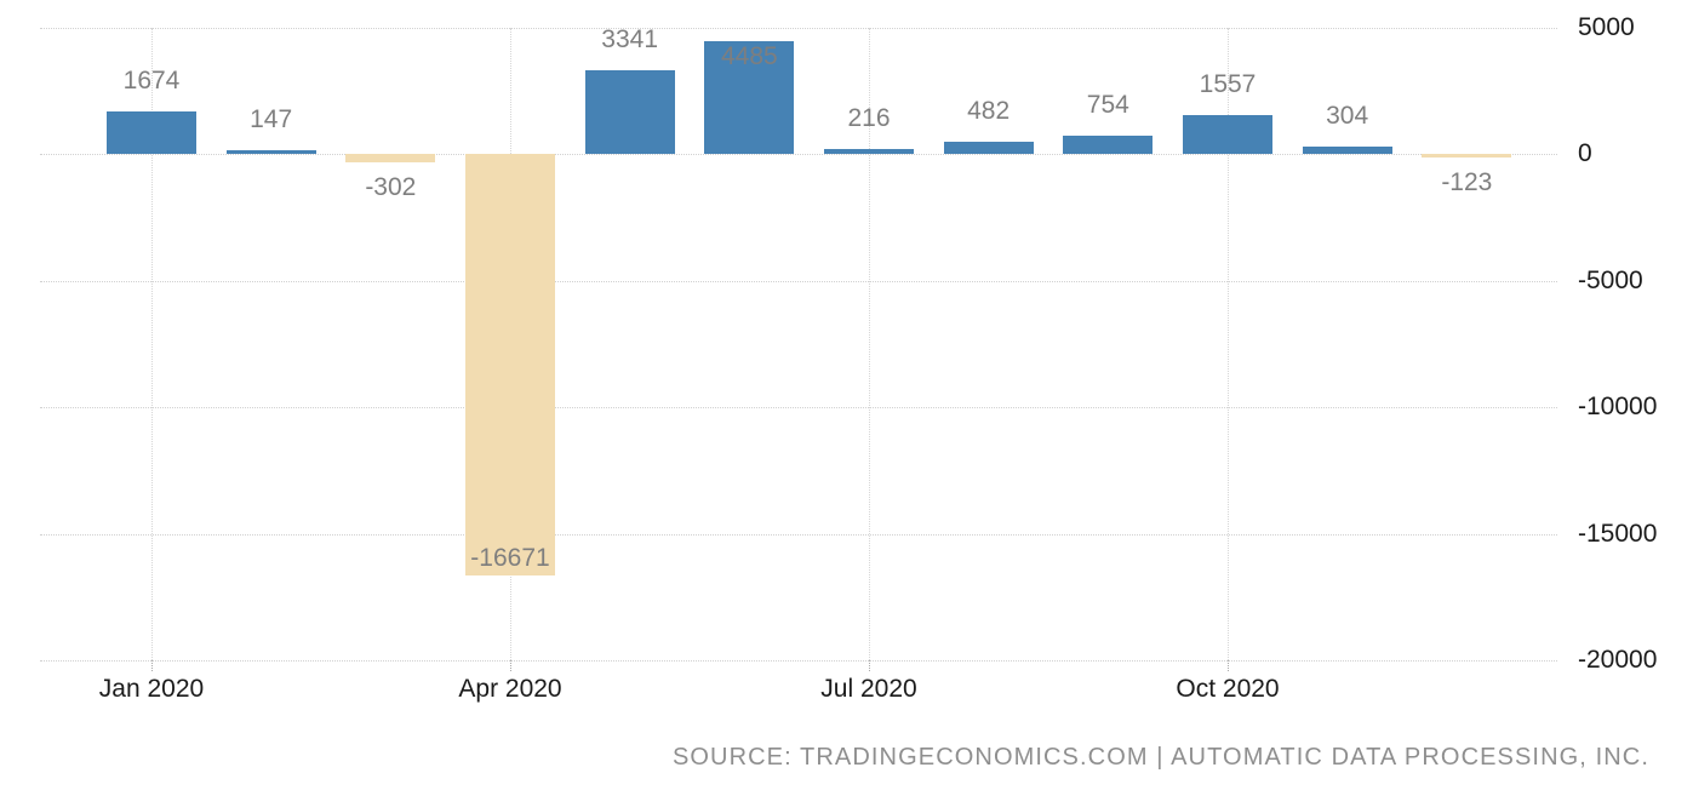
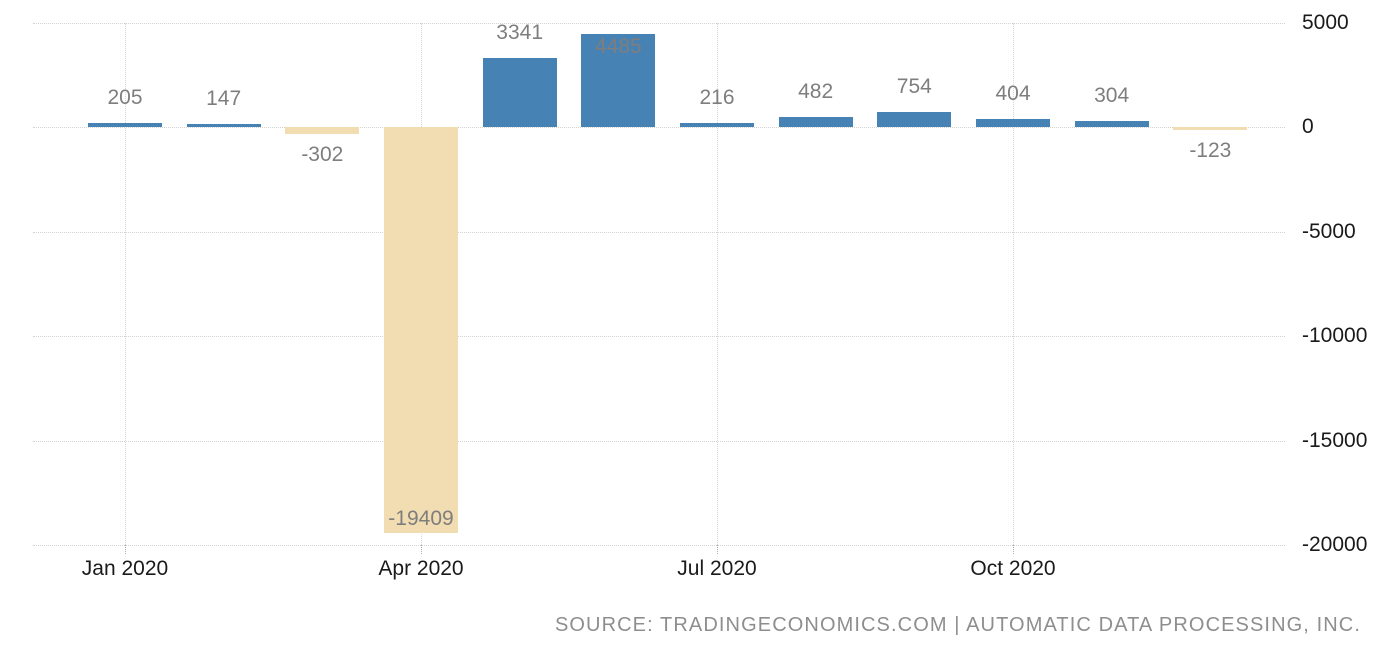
Jan 2020: 1674 -> 205
Apr 2020: -16671 -> -19409
Oct 2020: 1557 -> 404
